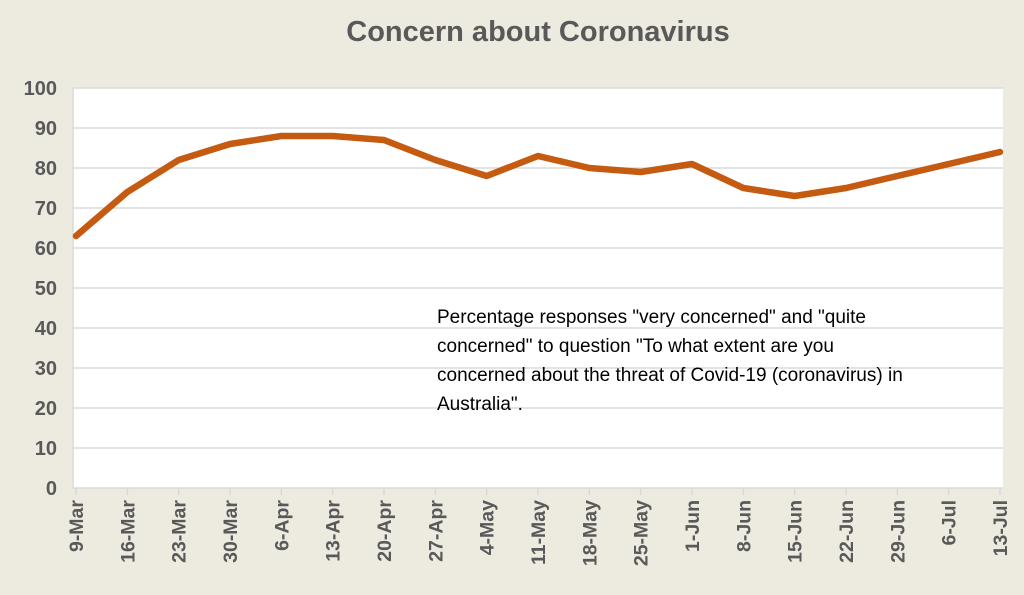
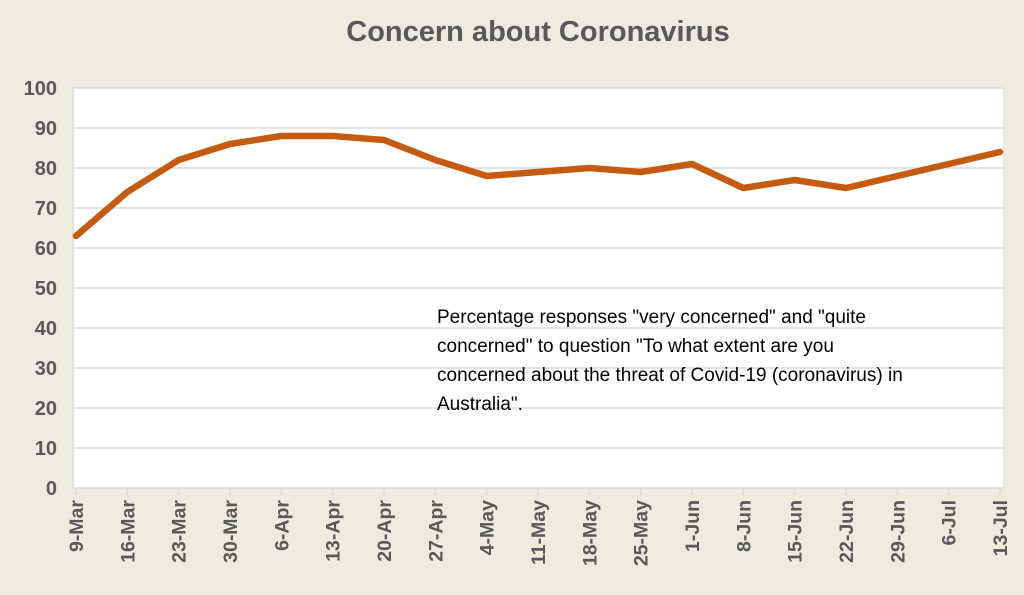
11-May: 83 -> 79
15-Jun: 73 -> 77
